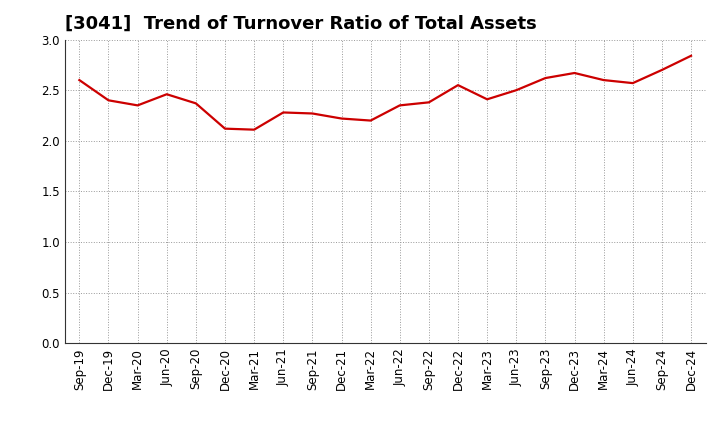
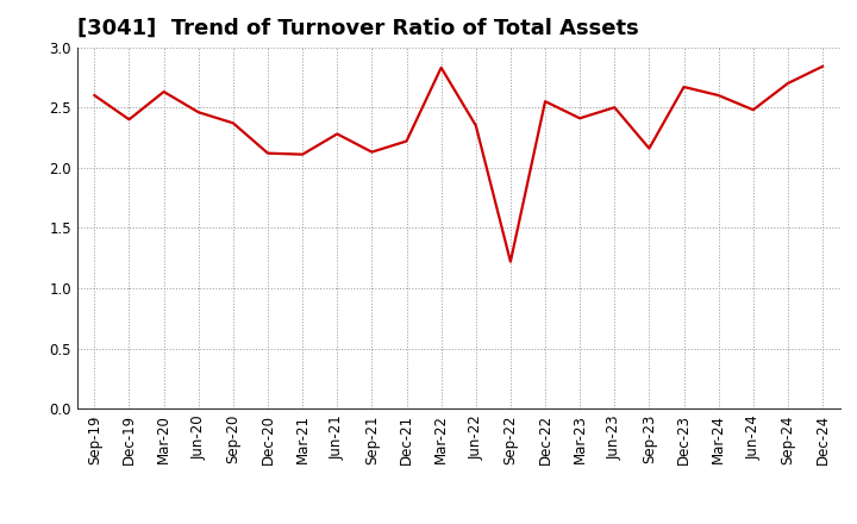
Mar-20: 2.35 -> 2.63
Sep-21: 2.27 -> 2.13
Mar-22: 2.20 -> 2.83
Sep-22: 2.38 -> 1.22
Sep-23: 2.62 -> 2.16
Jun-24: 2.57 -> 2.48
